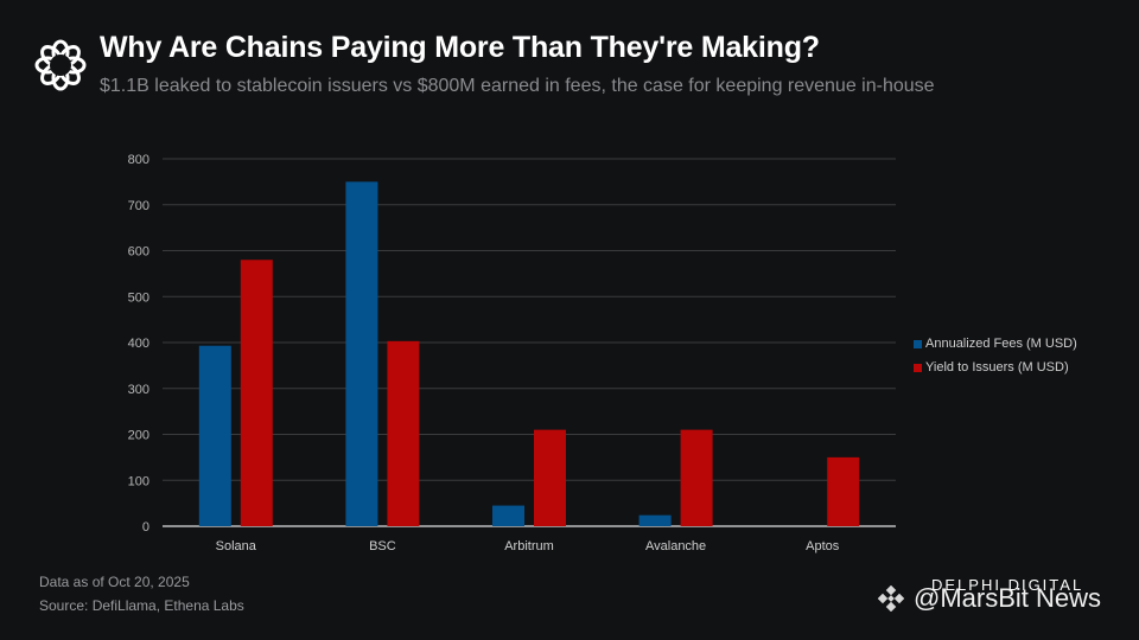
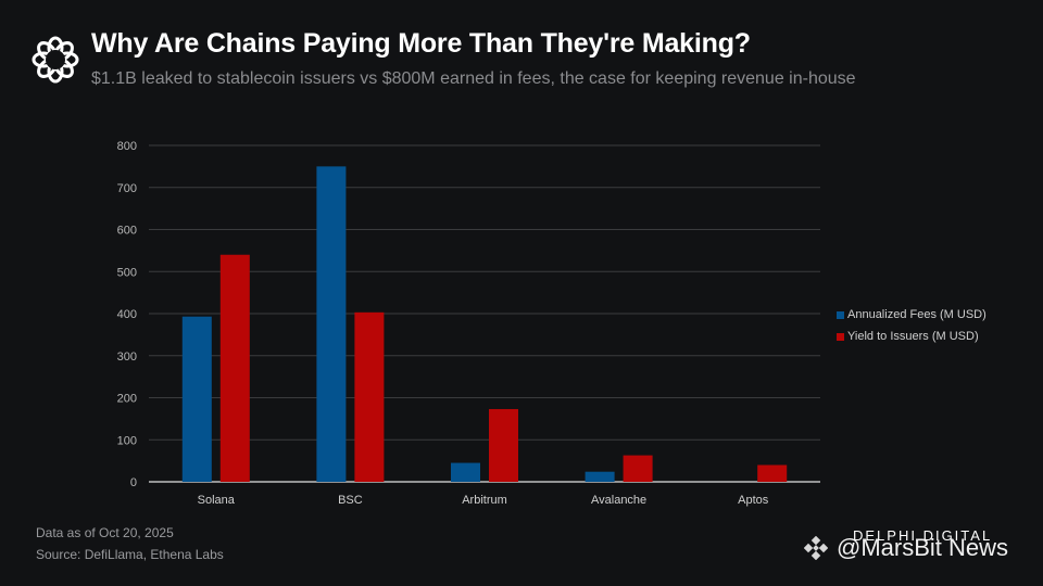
Yield to Issuers (M USD)/Solana: 580 -> 540
Yield to Issuers (M USD)/Arbitrum: 210 -> 170
Yield to Issuers (M USD)/Avalanche: 210 -> 60
Yield to Issuers (M USD)/Aptos: 150 -> 40
